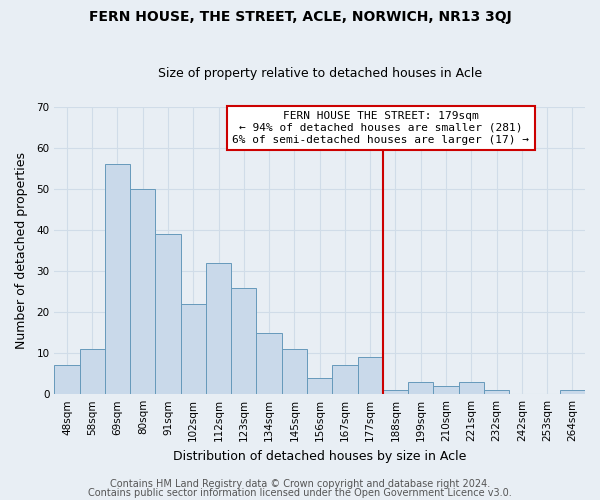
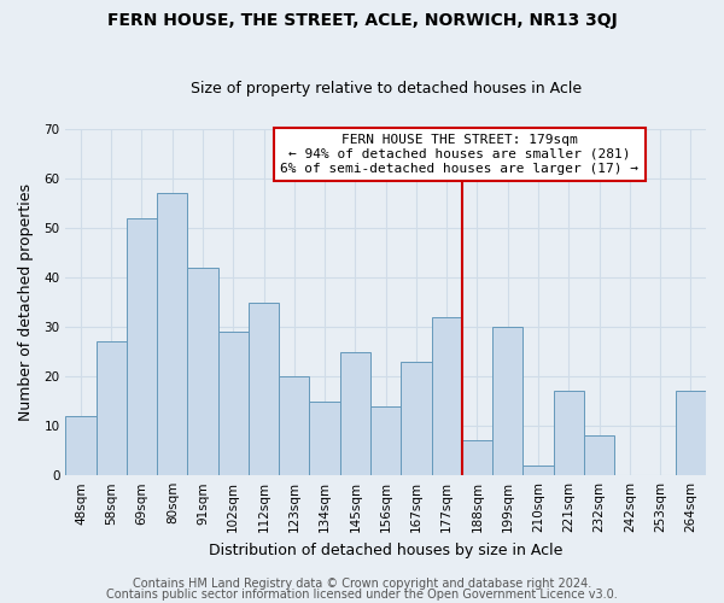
48sqm: 7 -> 12
58sqm: 11 -> 27
69sqm: 56 -> 52
80sqm: 50 -> 57
91sqm: 39 -> 42
102sqm: 22 -> 29
112sqm: 32 -> 35
123sqm: 26 -> 20
145sqm: 11 -> 25
156sqm: 4 -> 14
167sqm: 7 -> 23
177sqm: 9 -> 32
188sqm: 1 -> 7
199sqm: 3 -> 30
221sqm: 3 -> 17
232sqm: 1 -> 8
264sqm: 1 -> 17
